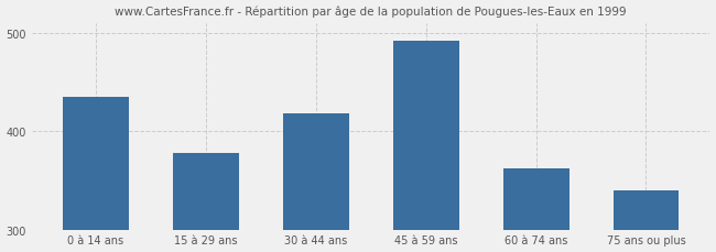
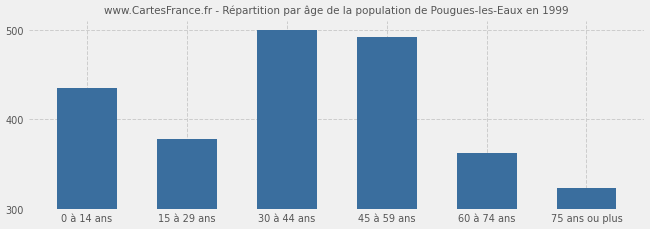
30 à 44 ans: 418 -> 500
75 ans ou plus: 340 -> 323
